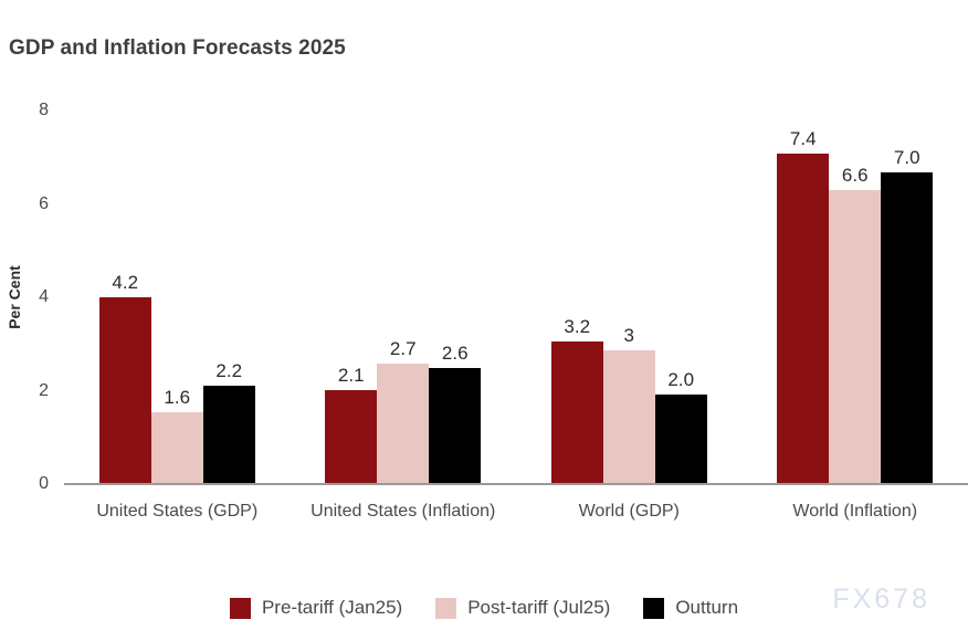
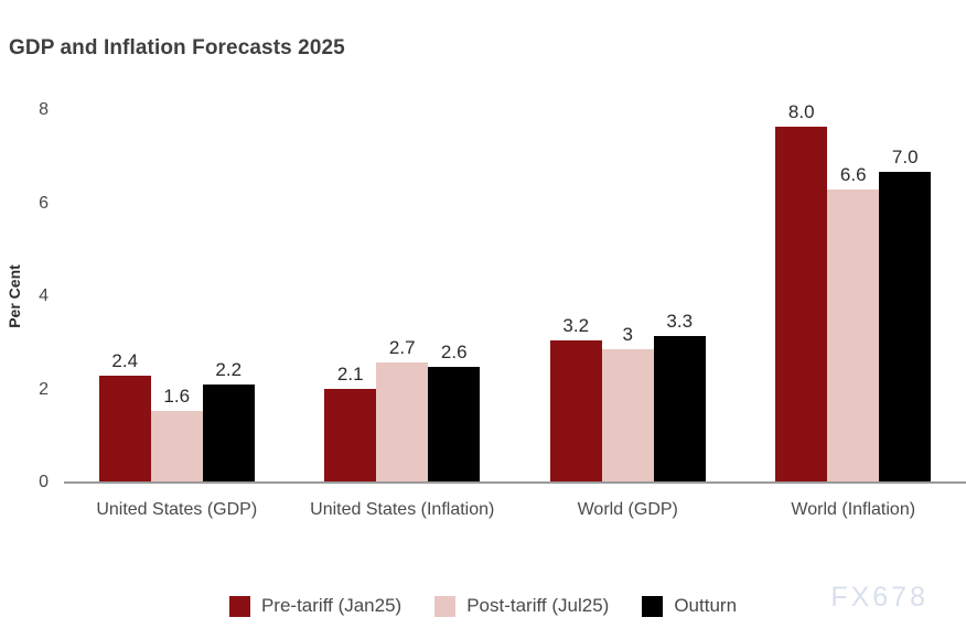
Pre-tariff (Jan25)/United States (GDP): 4.2 -> 2.4
Outturn/World (GDP): 2.0 -> 3.3
Pre-tariff (Jan25)/World (Inflation): 7.4 -> 8.0
